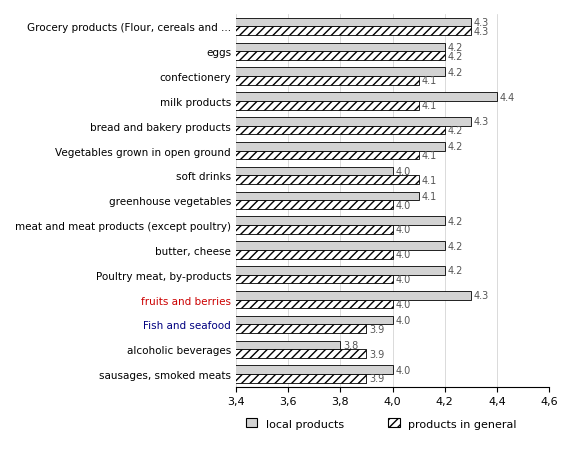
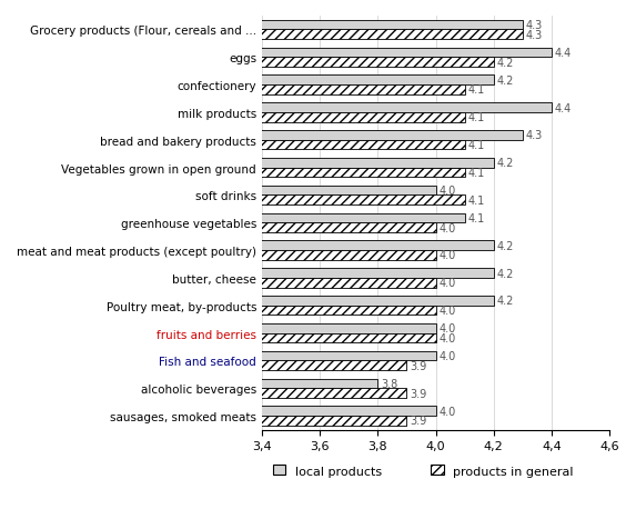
local products/eggs: 4.2 -> 4.4
products in general/bread and bakery products: 4.2 -> 4.1
local products/fruits and berries: 4.3 -> 4.0
